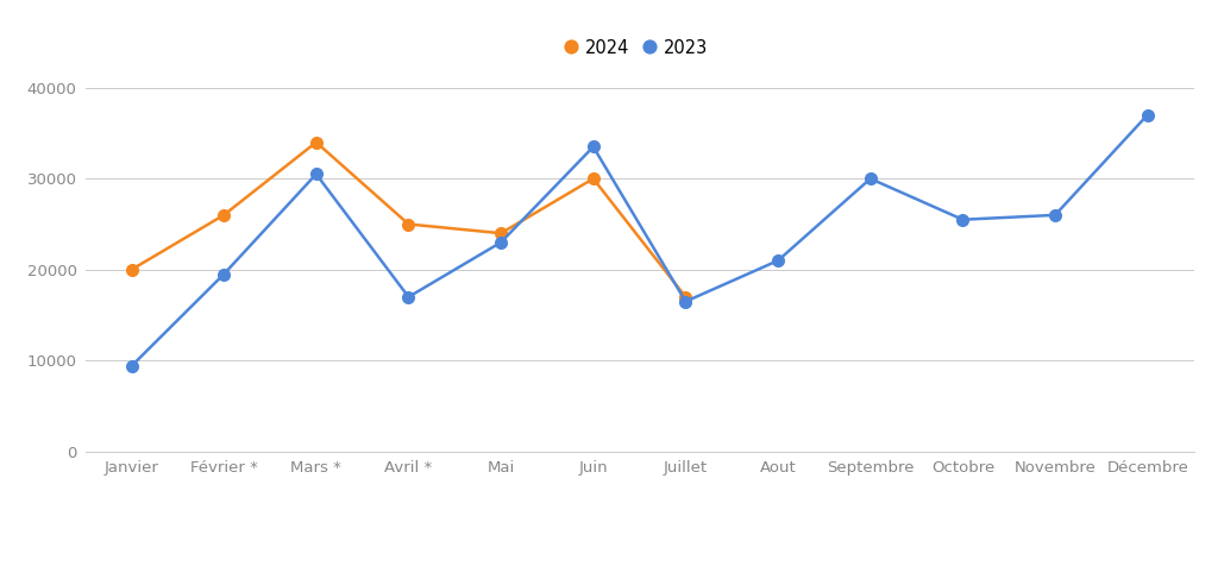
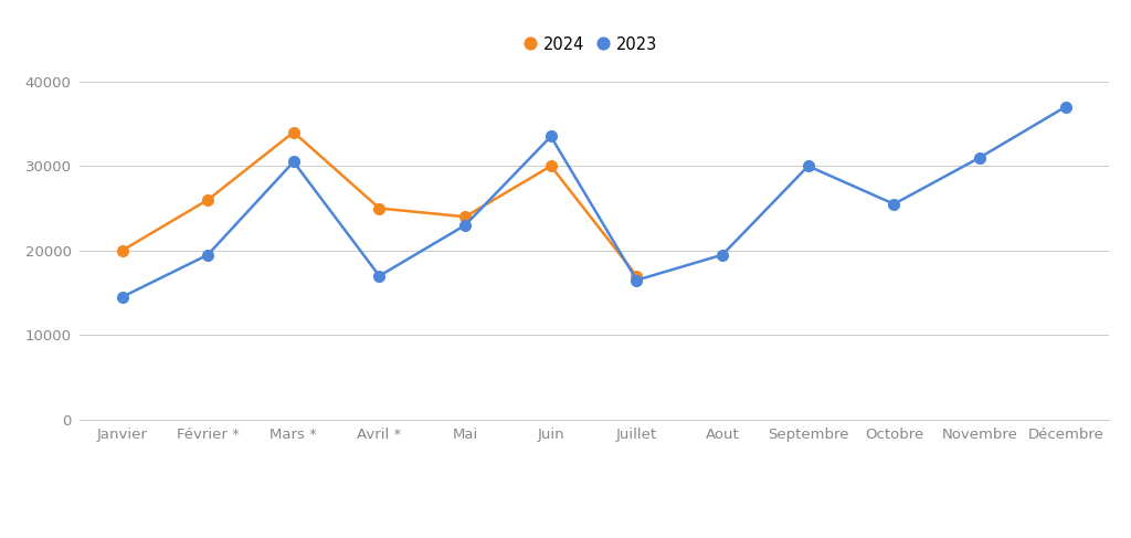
2023/Janvier: 9400 -> 14500
2023/Aout: 21000 -> 19500
2023/Novembre: 26000 -> 31000
